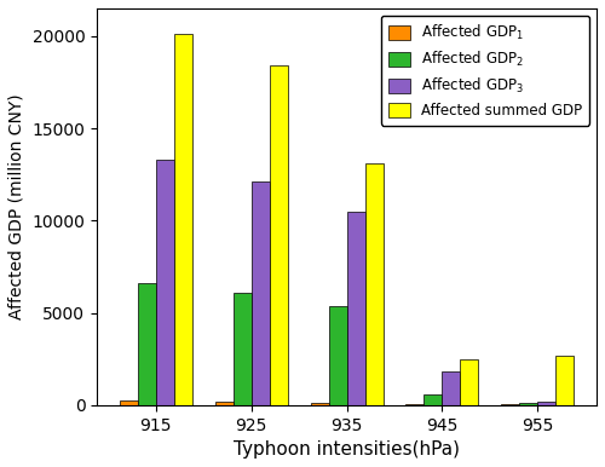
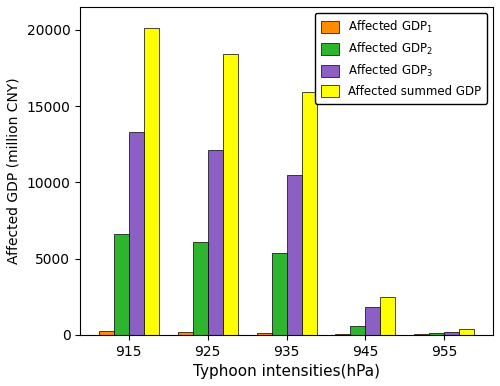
Affected summed GDP/935: 13100 -> 16000
Affected summed GDP/955: 2700 -> 400
